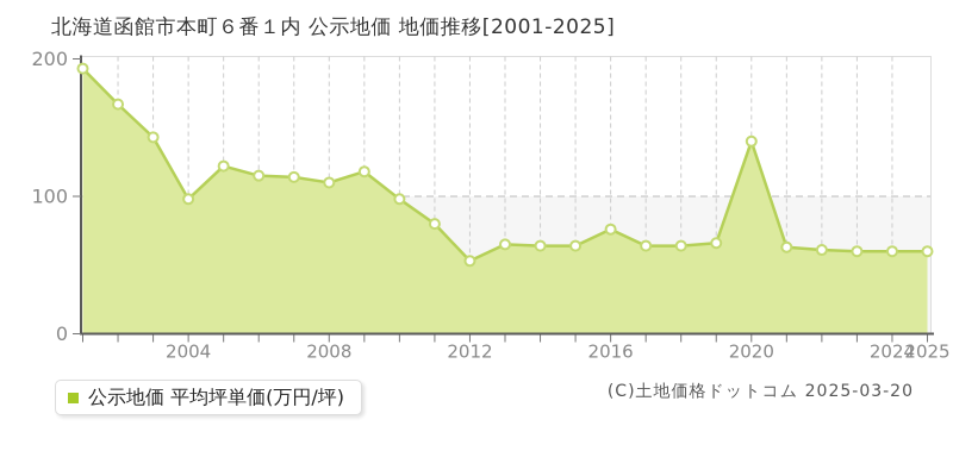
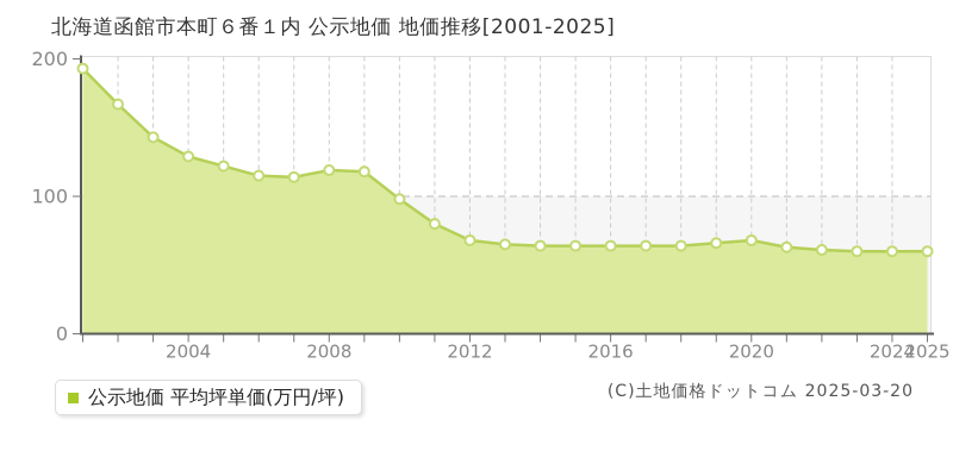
2004: 98 -> 129
2008: 110 -> 119
2012: 53 -> 68
2016: 76 -> 64
2020: 140 -> 68
